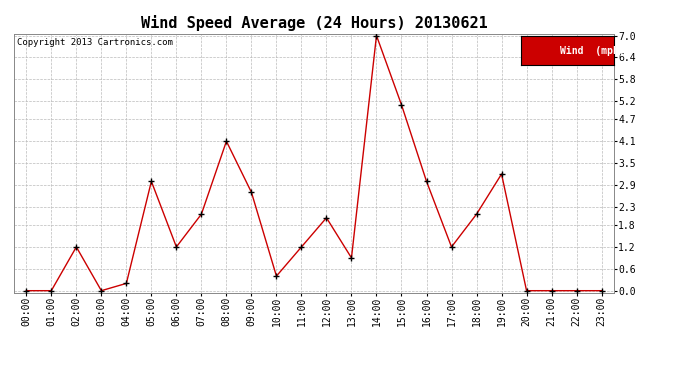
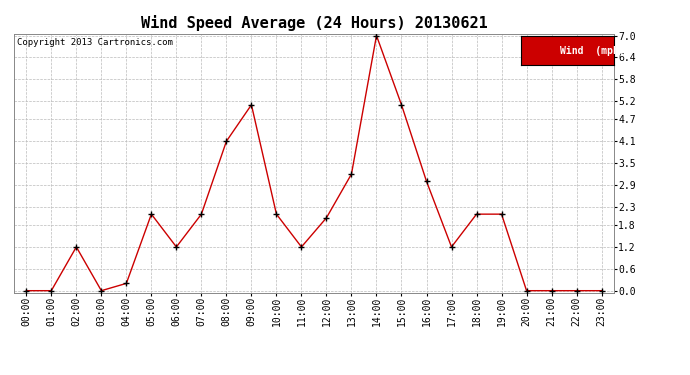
05:00: 3.0 -> 2.1
09:00: 2.7 -> 5.1
10:00: 0.4 -> 2.1
13:00: 0.9 -> 3.2
19:00: 3.2 -> 2.1
